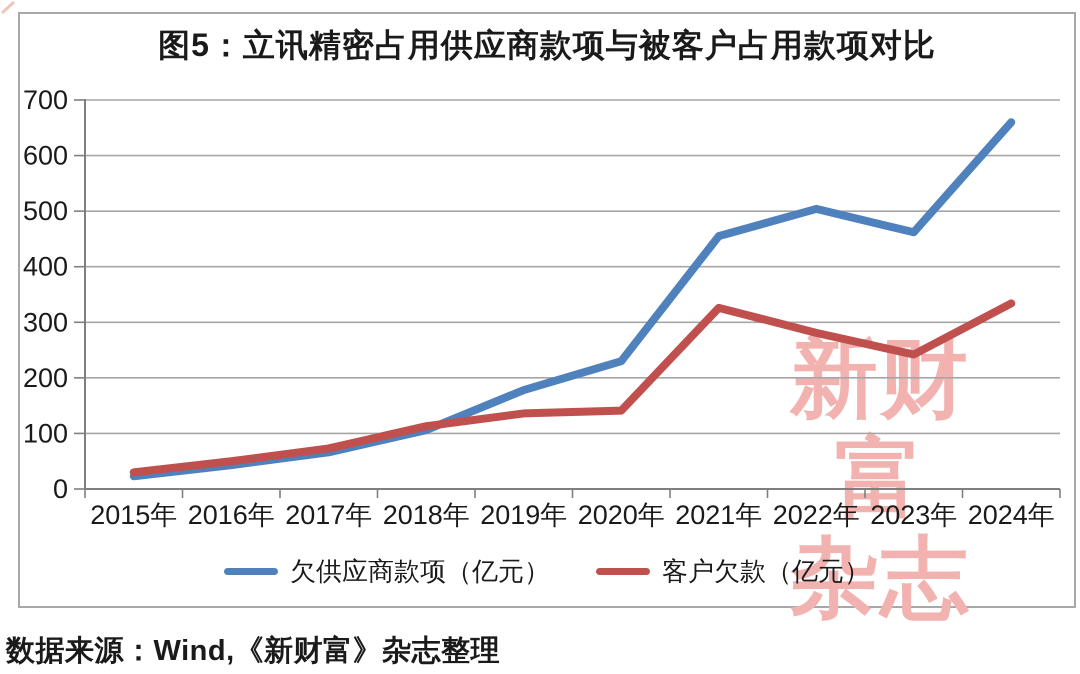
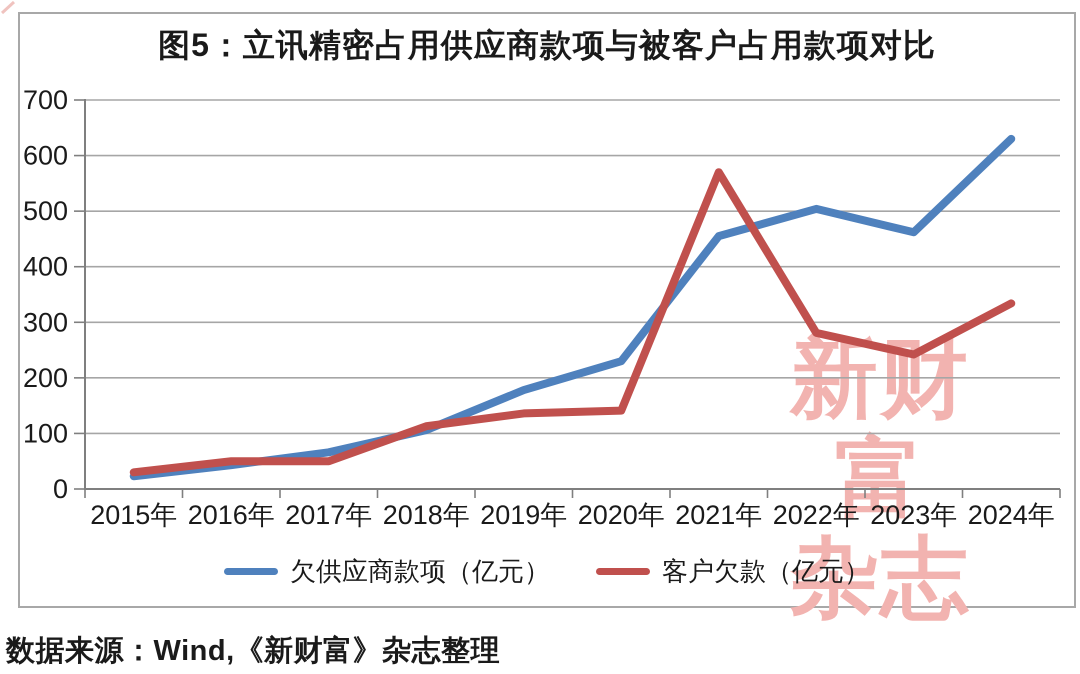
客户欠款（亿元）/2017年: 70 -> 50
客户欠款（亿元）/2021年: 330 -> 570
欠供应商款项（亿元）/2024年: 660 -> 630
